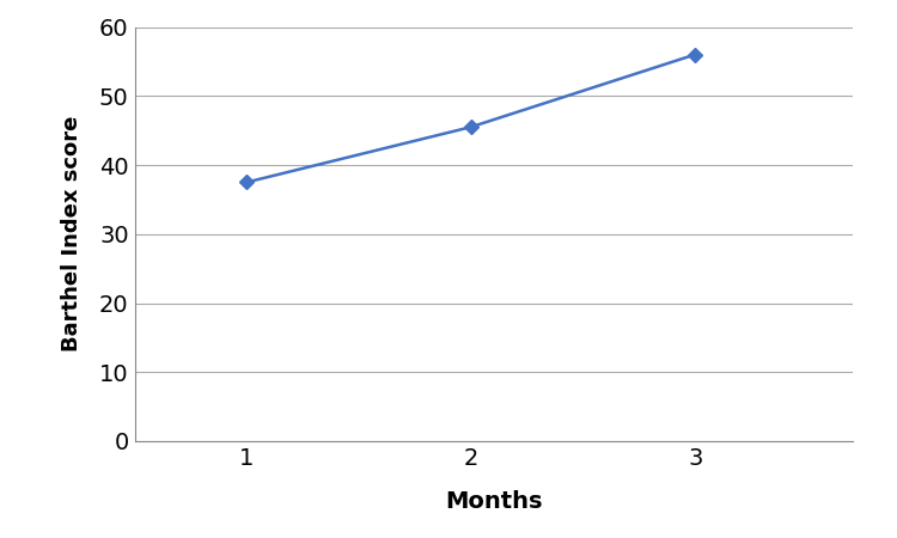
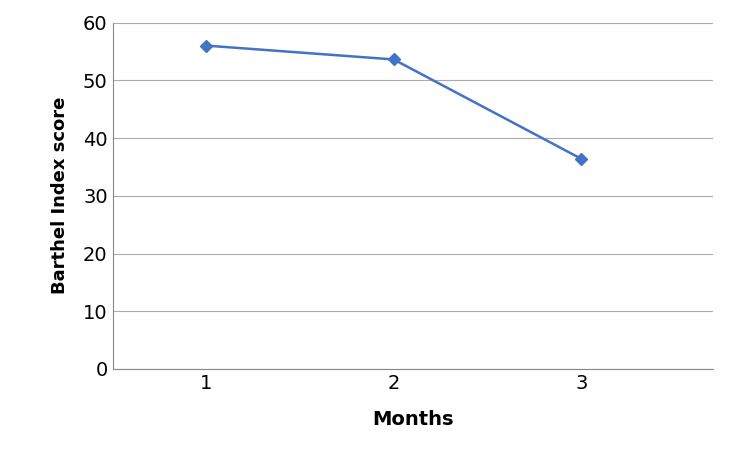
1: 37.5 -> 56.0
2: 45.5 -> 53.6
3: 56.0 -> 36.4
